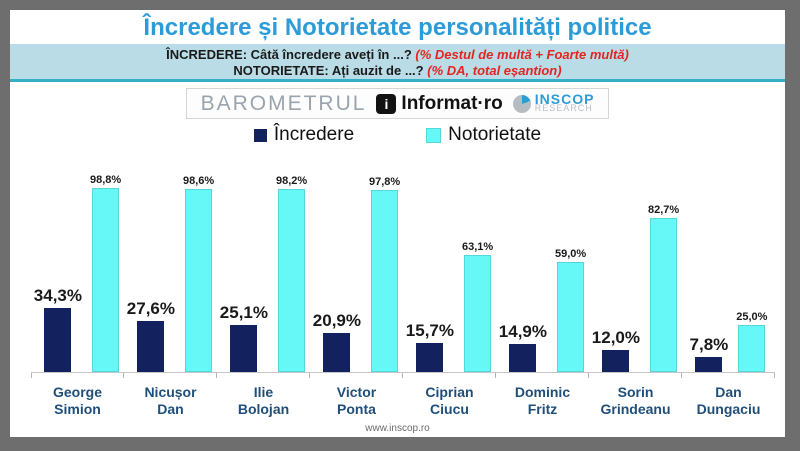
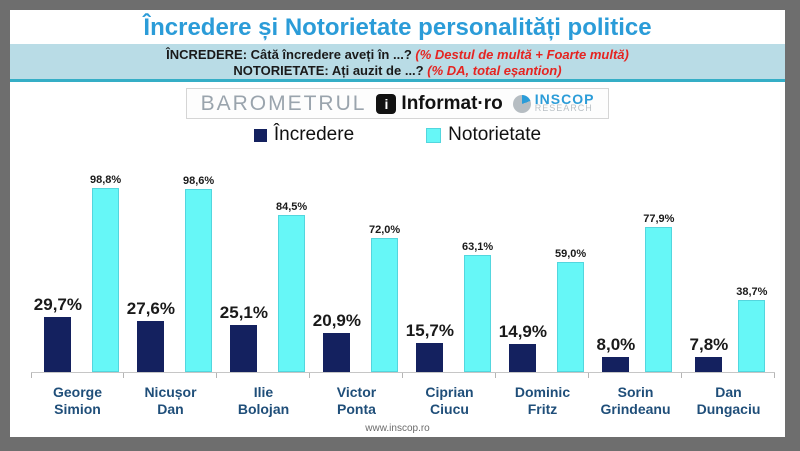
Încredere/George Simion: 34,3% -> 29,7%
Notorietate/Ilie Bolojan: 98,2% -> 84,5%
Notorietate/Victor Ponta: 97,8% -> 72,0%
Încredere/Sorin Grindeanu: 12,0% -> 8,0%
Notorietate/Sorin Grindeanu: 82,7% -> 77,9%
Notorietate/Dan Dungaciu: 25,0% -> 38,7%
